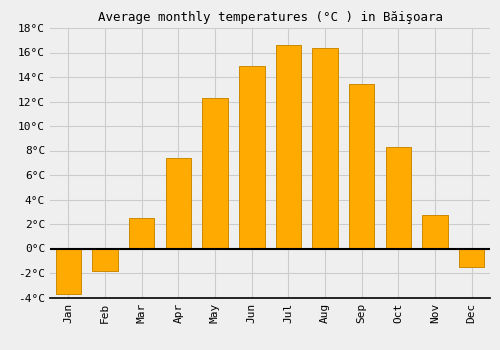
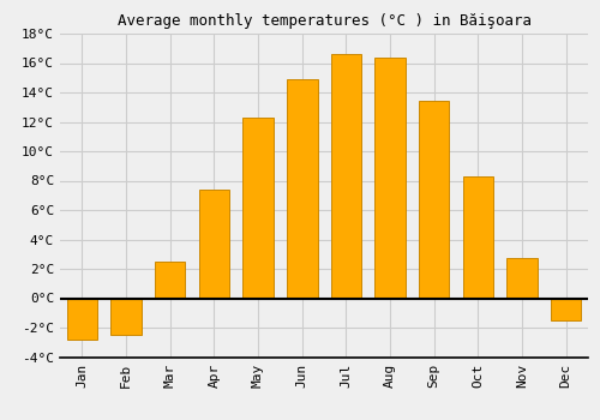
Jan: -3.7°C -> -2.8°C
Feb: -1.8°C -> -2.5°C
